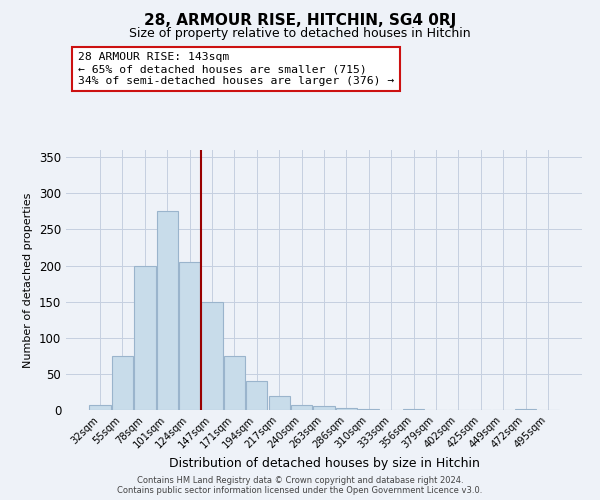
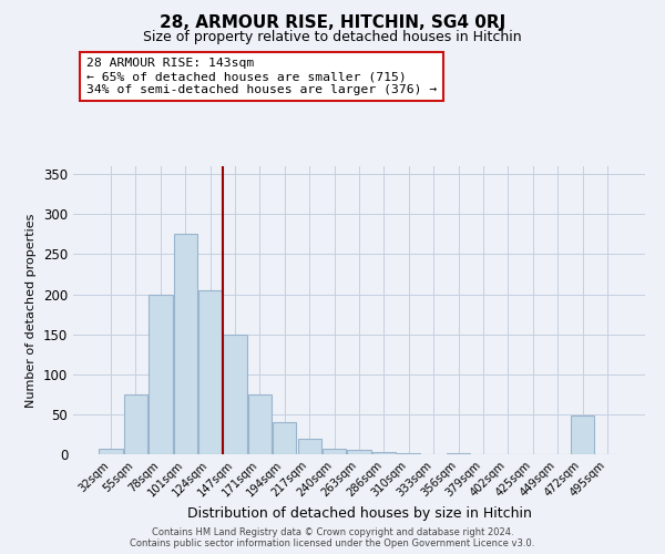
472sqm: 2 -> 48
